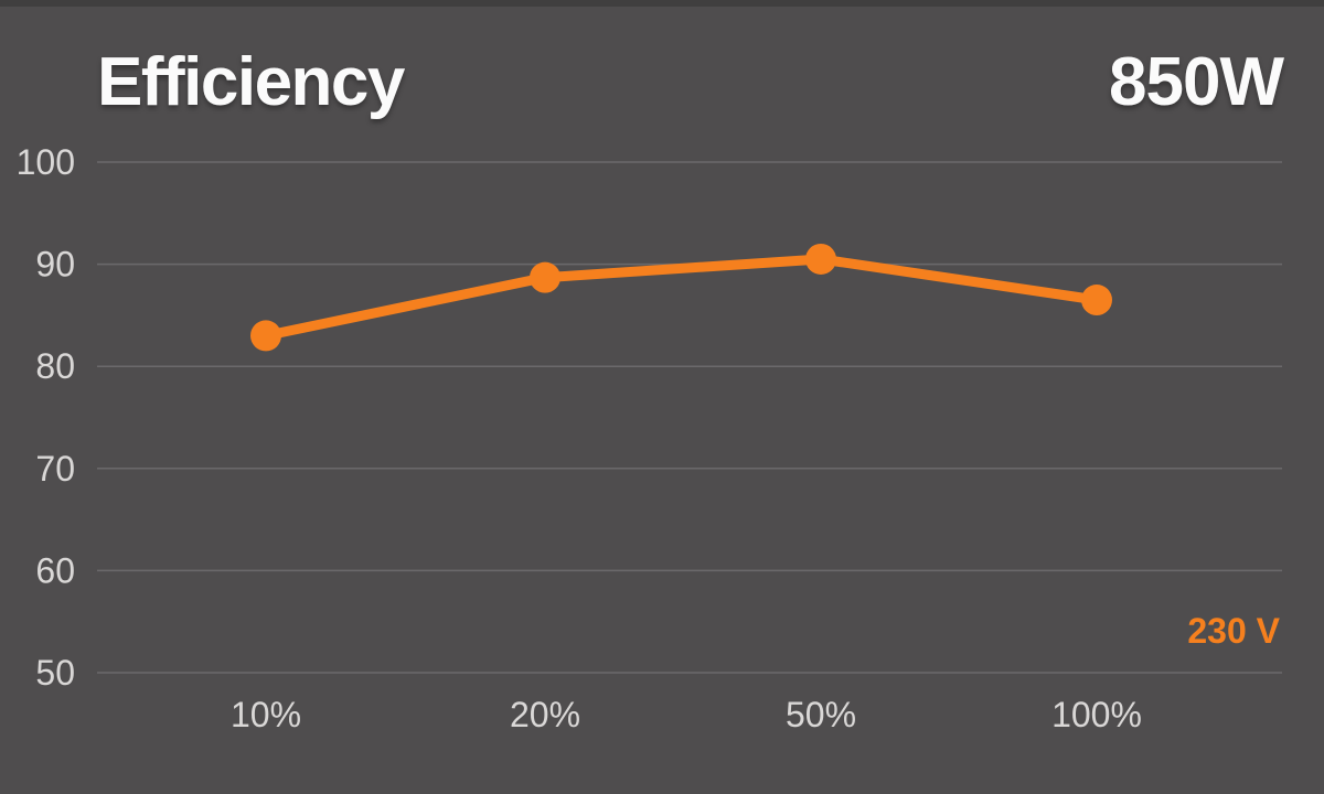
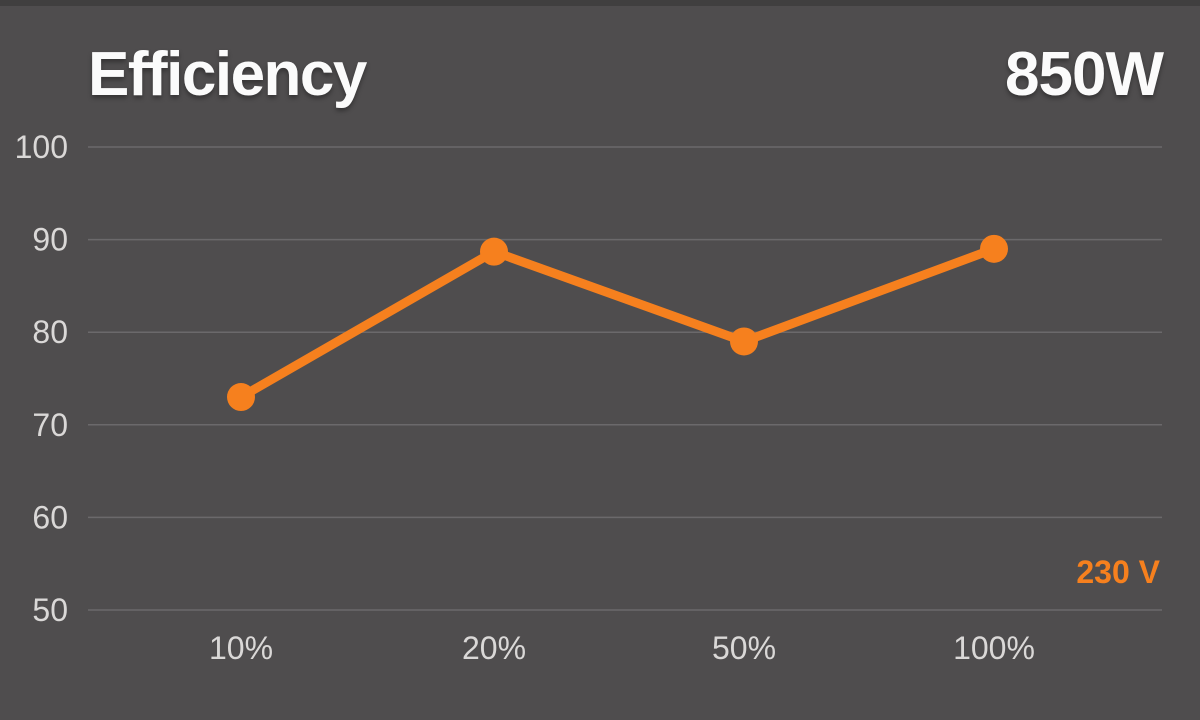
10%: 83 -> 73
50%: 90 -> 79
100%: 86 -> 89
